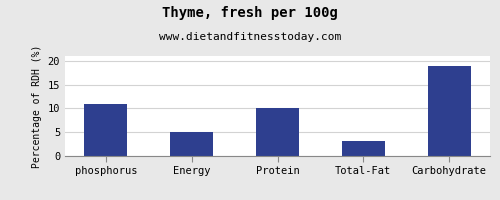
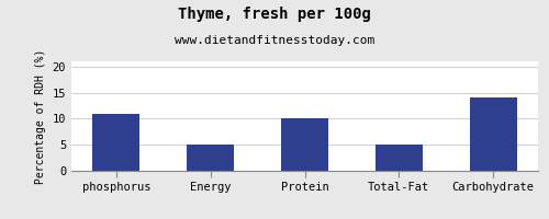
Total-Fat: 3.2 -> 5.0
Carbohydrate: 19.0 -> 14.0
